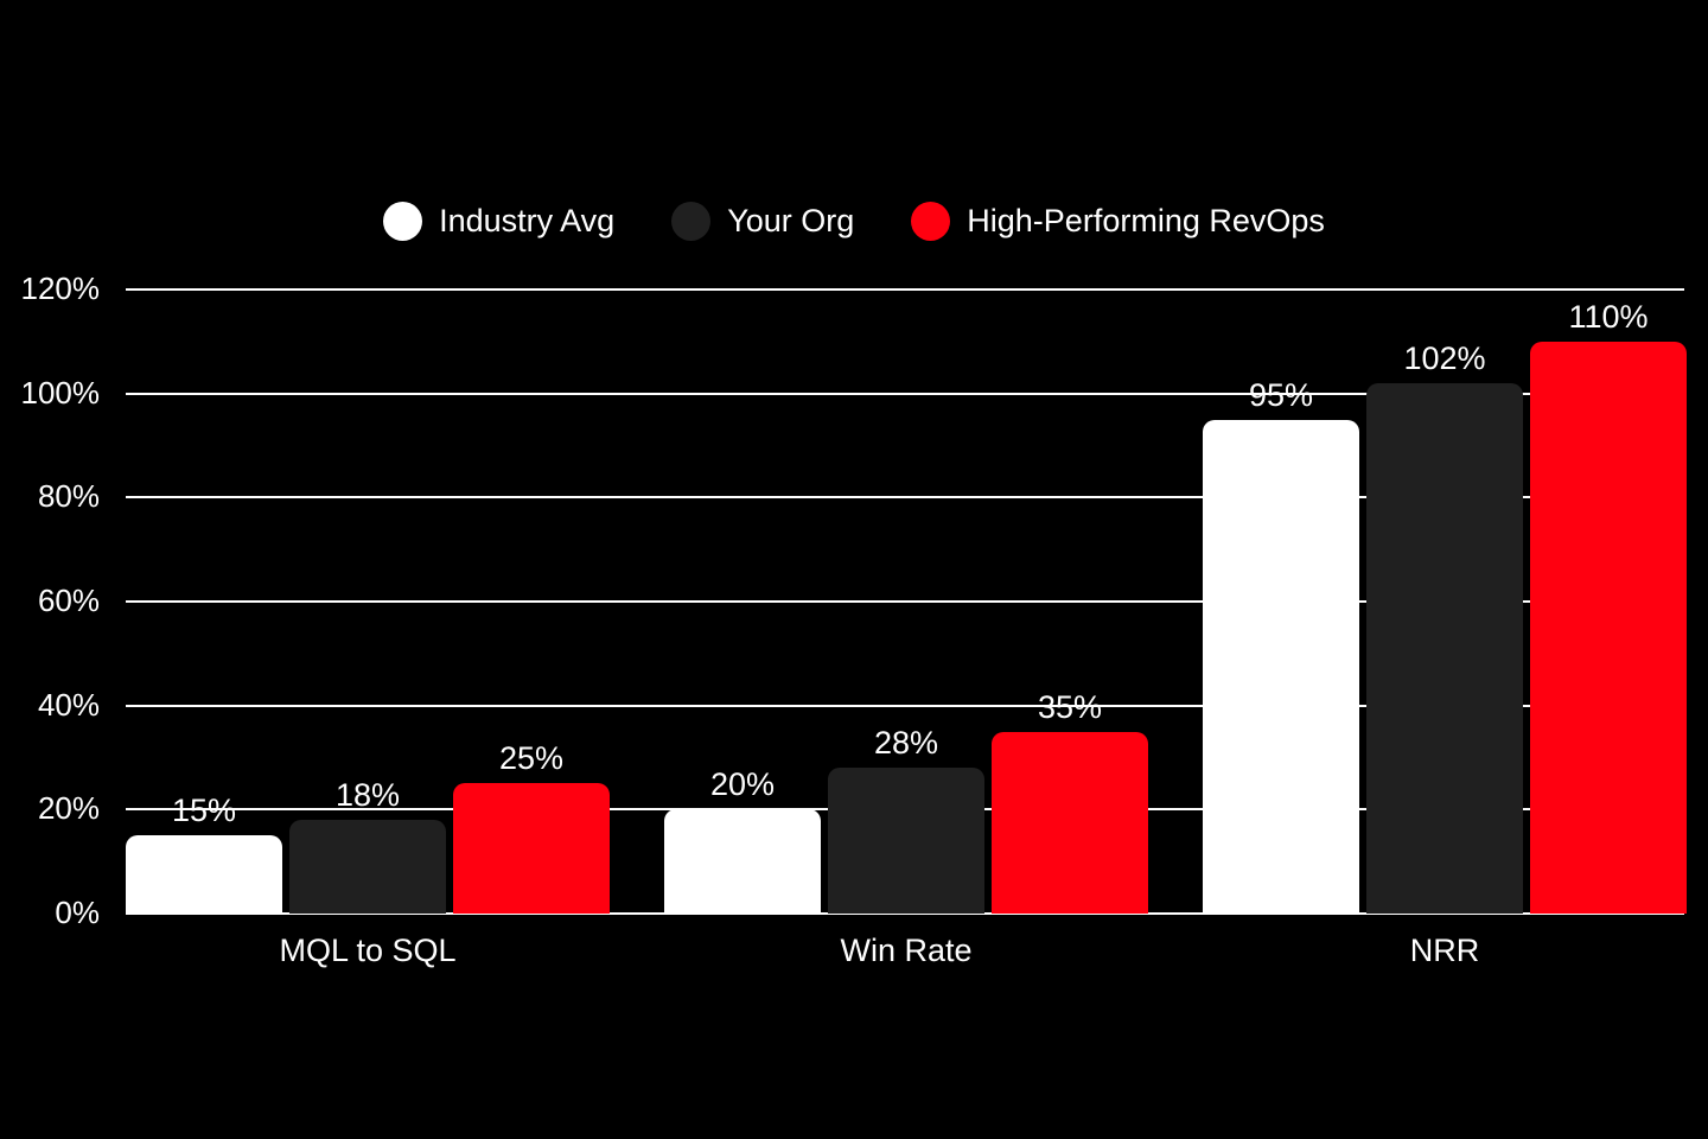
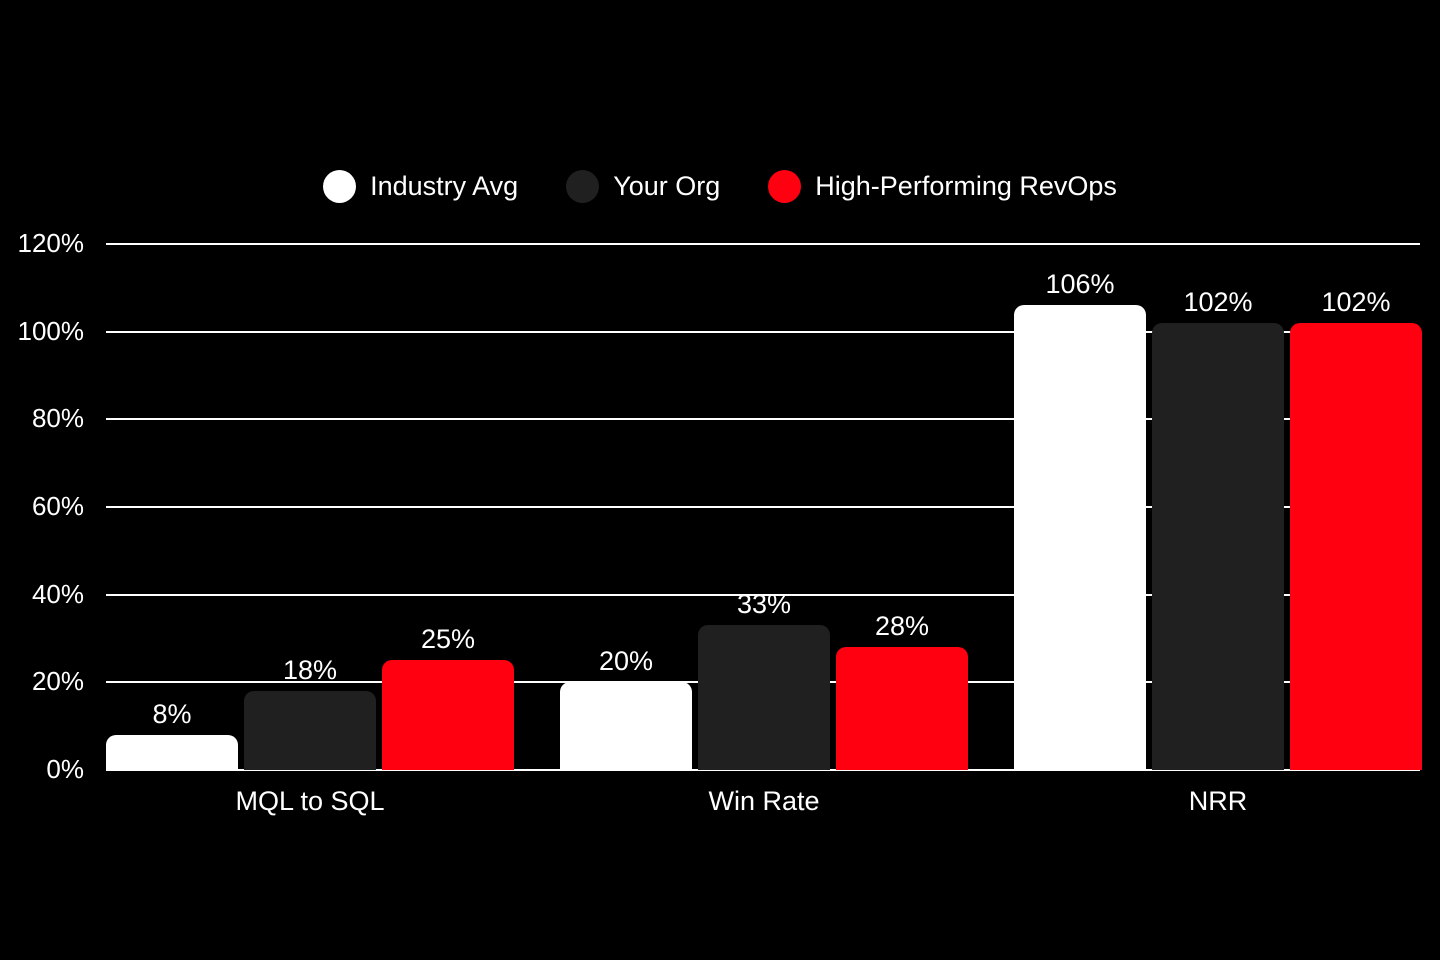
Industry Avg/MQL to SQL: 15% -> 8%
Your Org/Win Rate: 28% -> 33%
High-Performing RevOps/Win Rate: 35% -> 28%
Industry Avg/NRR: 95% -> 106%
High-Performing RevOps/NRR: 110% -> 102%
